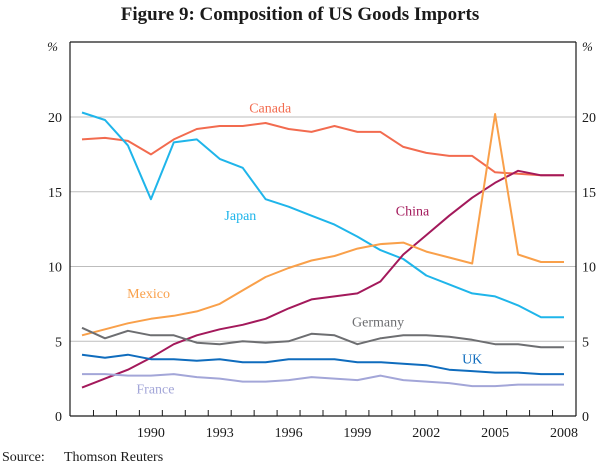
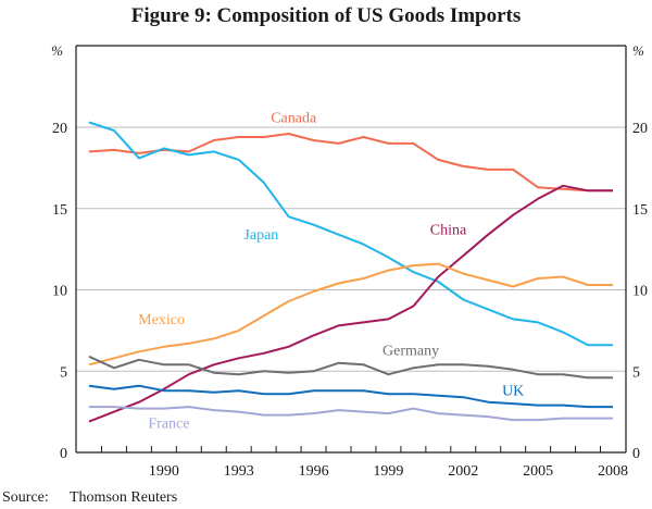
Canada/1990: 17.5 -> 18.6
Japan/1990: 14.5 -> 18.7
Japan/1993: 17.2 -> 18.0
Mexico/2005: 20.2 -> 10.7
